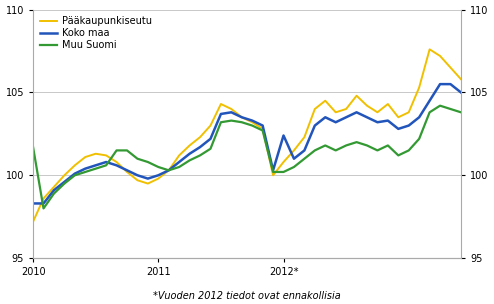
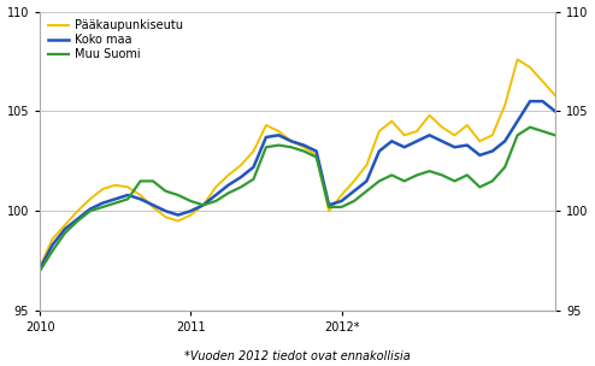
Koko maa/2010: 98.3 -> 97.1
Muu Suomi/2010: 101.7 -> 97.0
Koko maa/2012*: 102.4 -> 100.5
